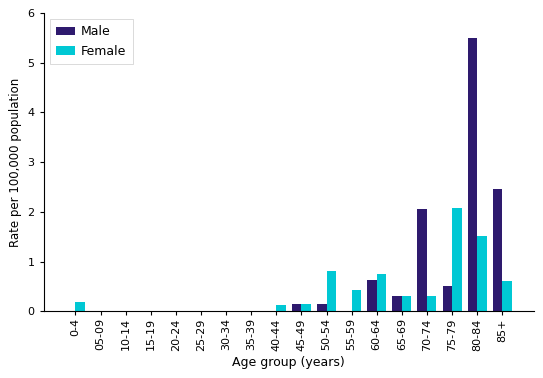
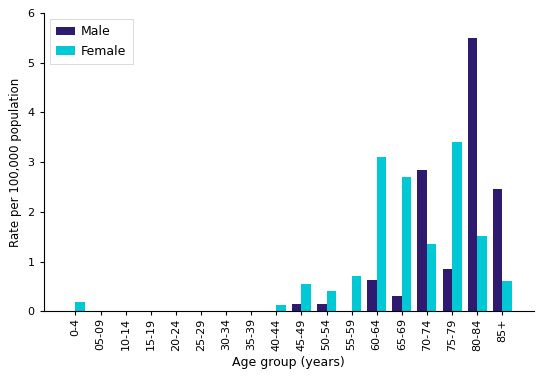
Female/45-49: 0.15 -> 0.55
Female/50-54: 0.80 -> 0.40
Female/55-59: 0.42 -> 0.70
Female/60-64: 0.75 -> 3.10
Female/65-69: 0.30 -> 2.70
Male/70-74: 2.05 -> 2.85
Female/70-74: 0.30 -> 1.35
Male/75-79: 0.50 -> 0.85
Female/75-79: 2.08 -> 3.40
